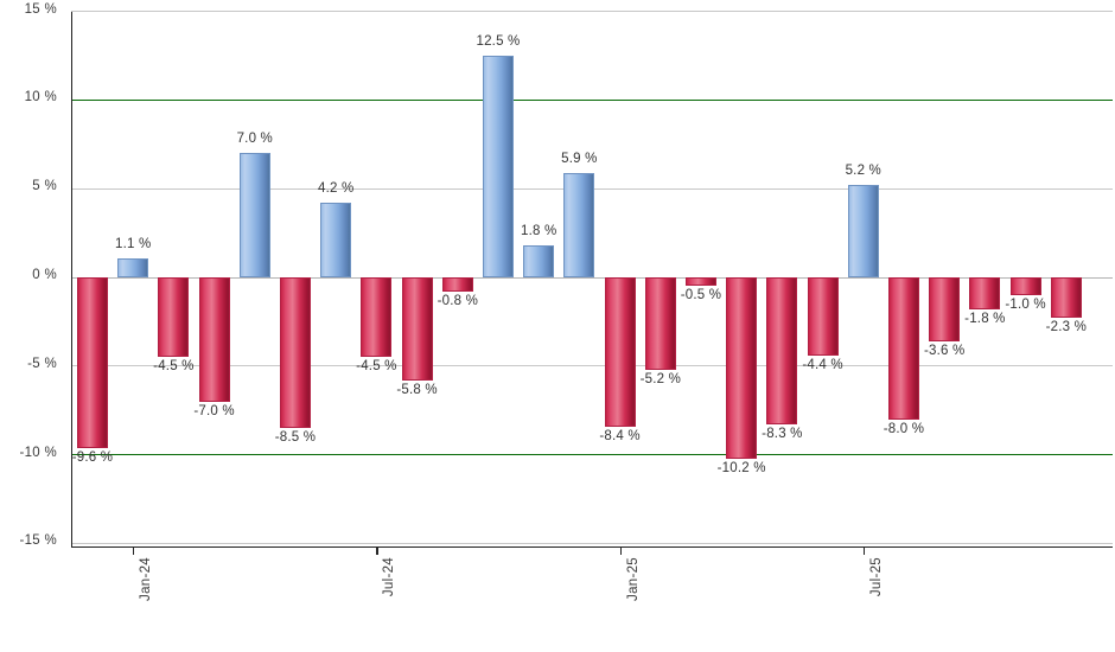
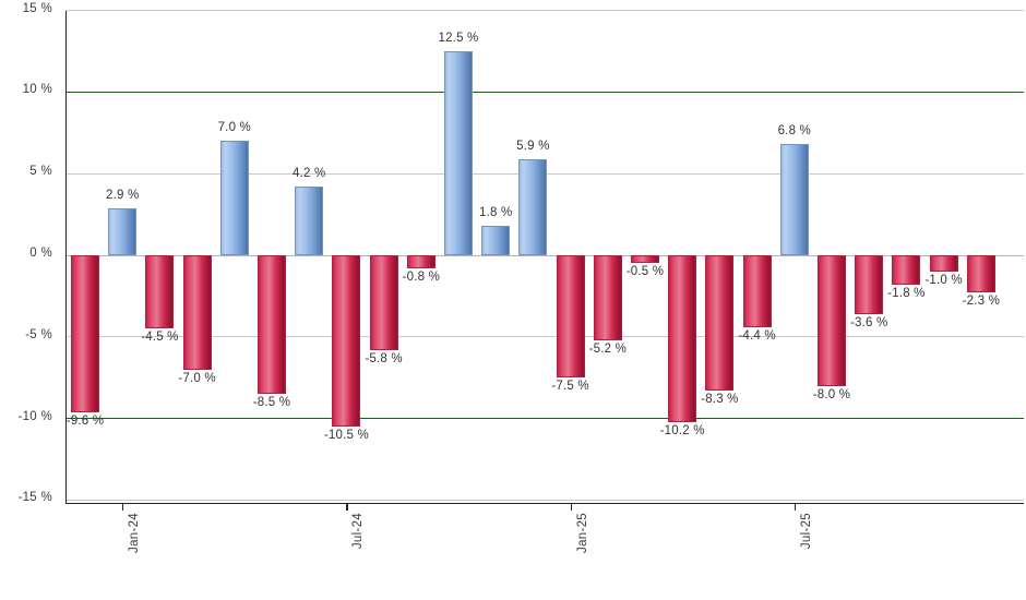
Jan-24: 1.1 -> 2.9
Jul-24: -4.5 -> -10.5
Jan-25: -8.4 -> -7.5
Jul-25: 5.2 -> 6.8
